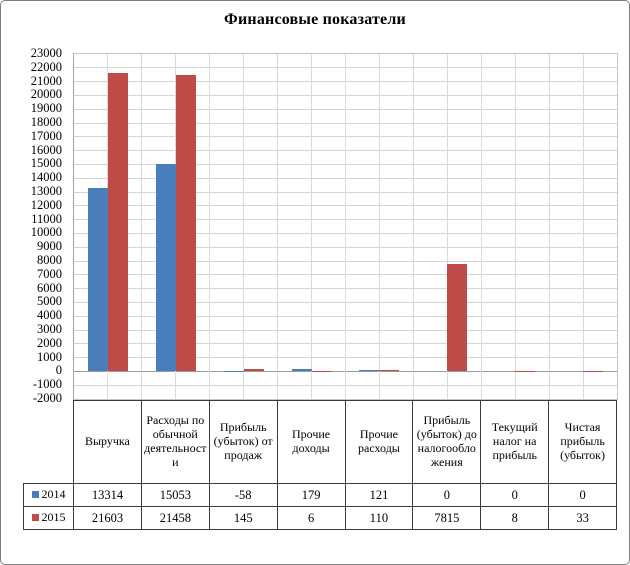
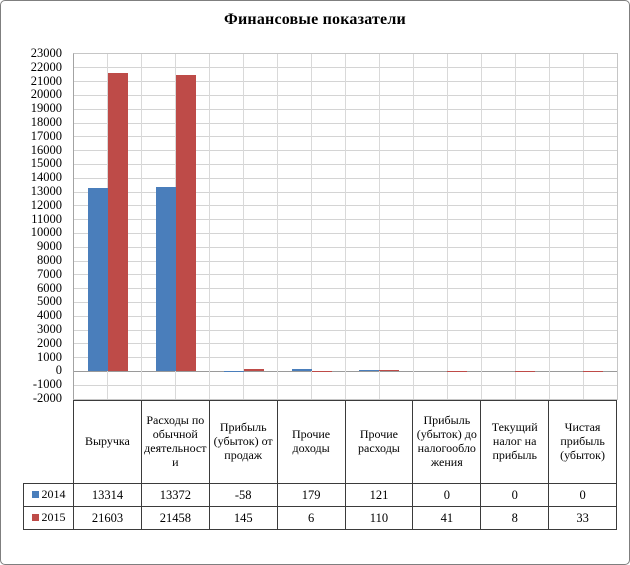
2014/Расходы по обычной деятельности: 15053 -> 13372
2015/Прибыль (убыток) до налогообложения: 7815 -> 41
